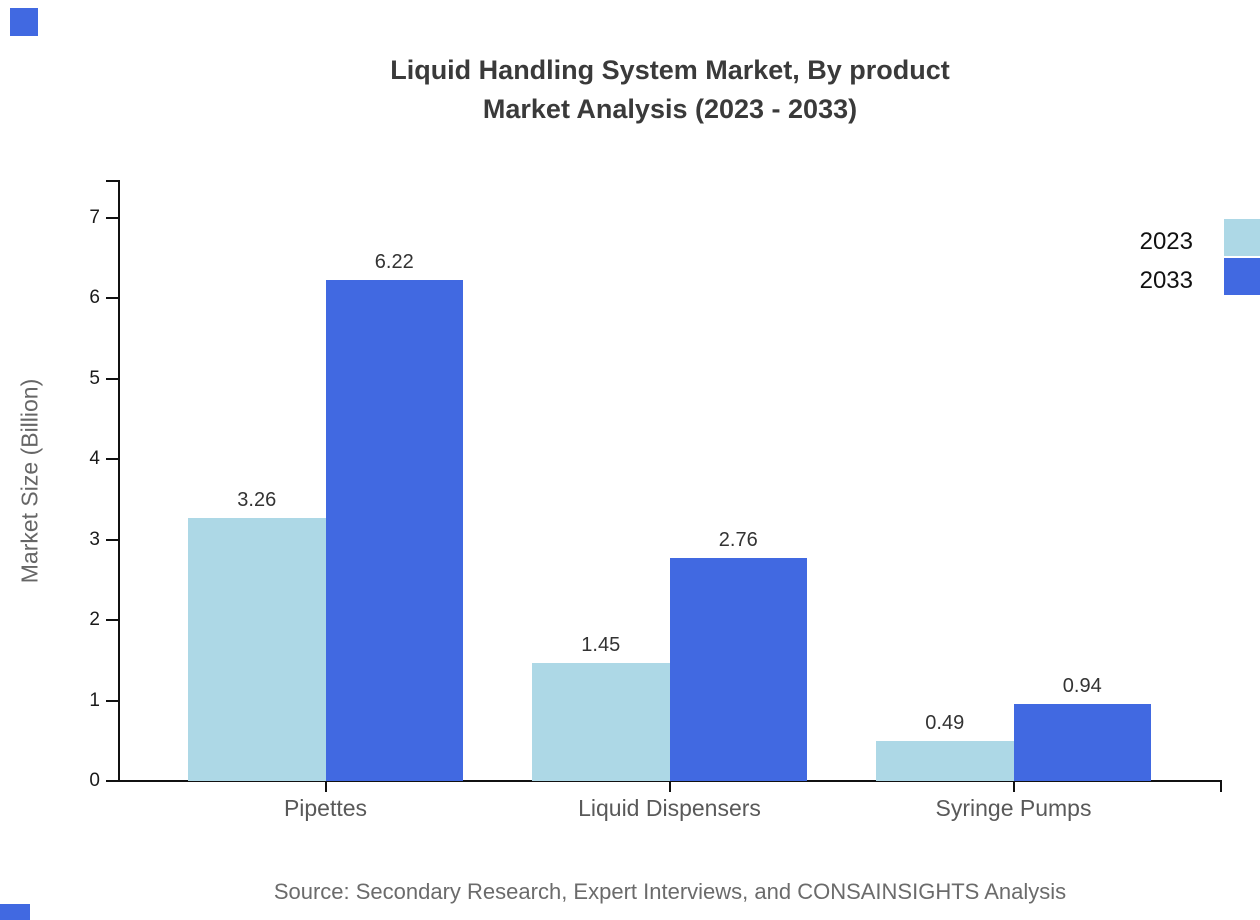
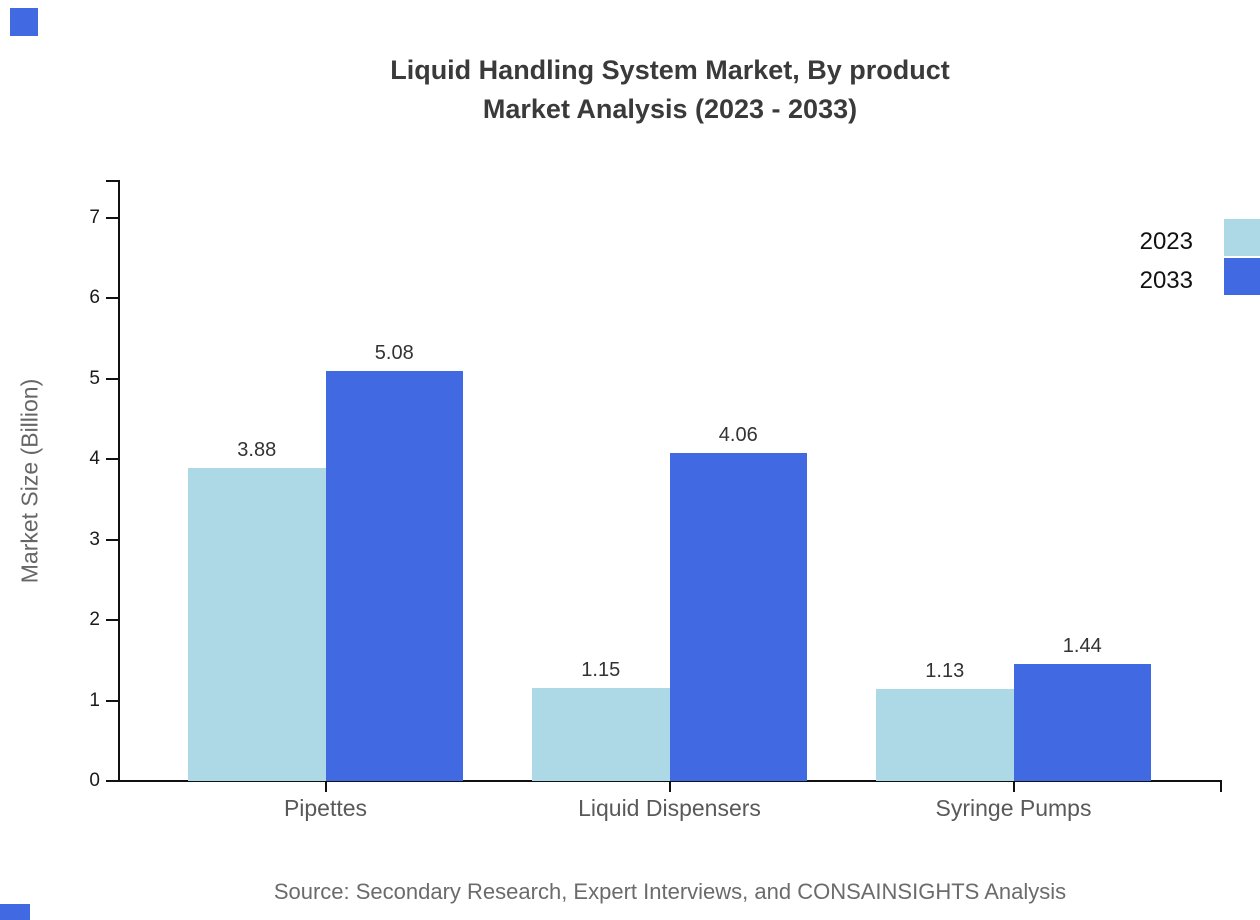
2023/Pipettes: 3.26 -> 3.88
2033/Pipettes: 6.22 -> 5.08
2023/Liquid Dispensers: 1.45 -> 1.15
2033/Liquid Dispensers: 2.76 -> 4.06
2023/Syringe Pumps: 0.49 -> 1.13
2033/Syringe Pumps: 0.94 -> 1.44
